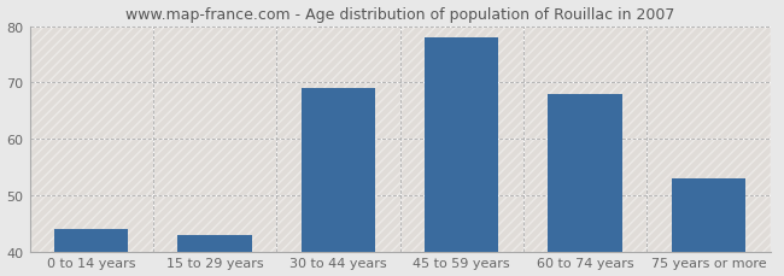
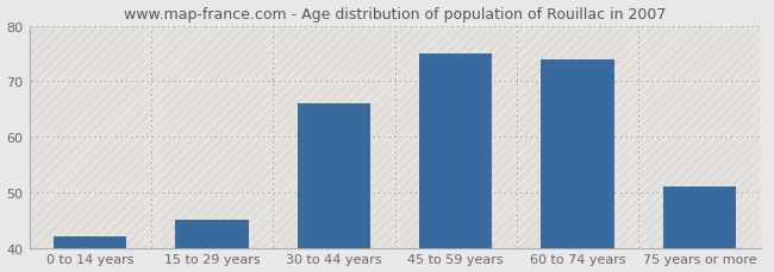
0 to 14 years: 44 -> 42
15 to 29 years: 43 -> 45
30 to 44 years: 69 -> 66
45 to 59 years: 78 -> 75
60 to 74 years: 68 -> 74
75 years or more: 53 -> 51
